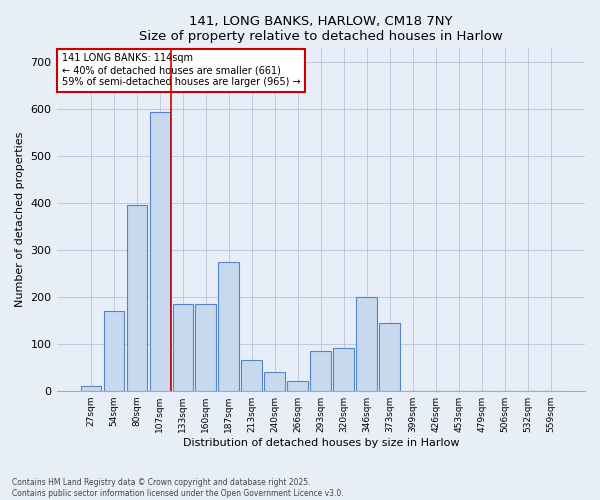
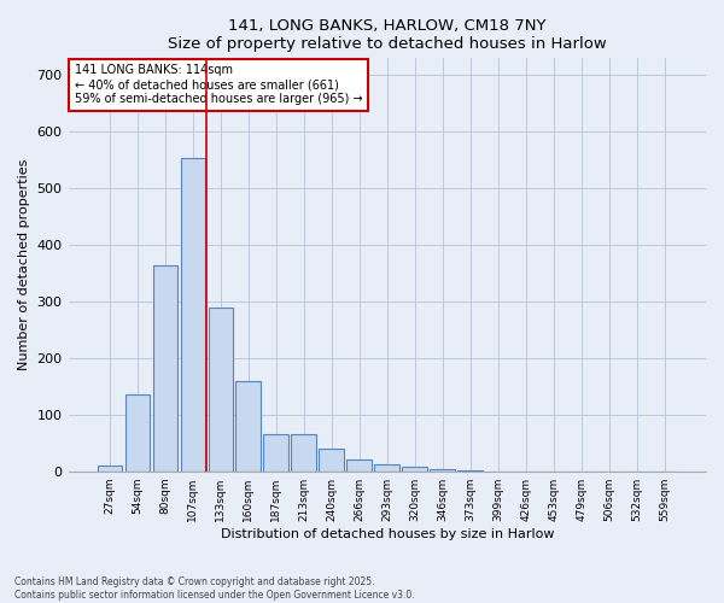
54sqm: 170 -> 135
80sqm: 395 -> 365
107sqm: 595 -> 553
133sqm: 185 -> 290
160sqm: 185 -> 160
187sqm: 275 -> 65
293sqm: 85 -> 13
320sqm: 90 -> 8
346sqm: 200 -> 4
373sqm: 145 -> 2
